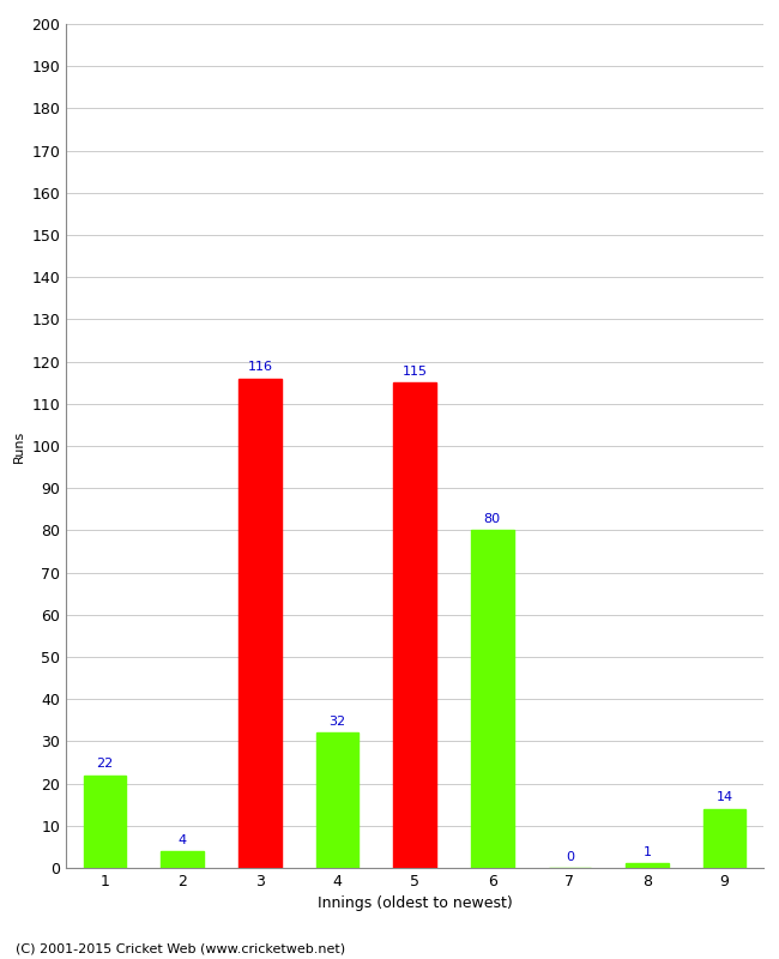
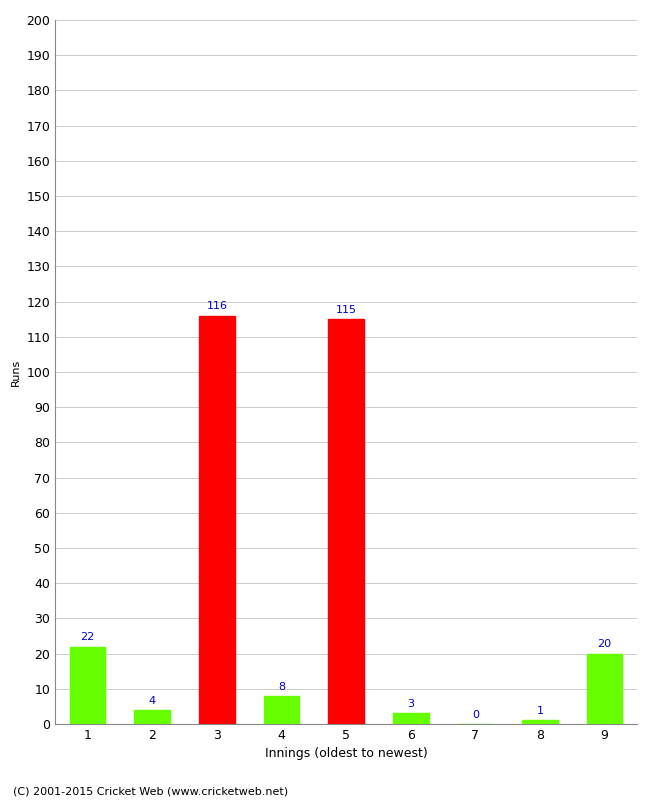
4: 32 -> 8
6: 80 -> 3
9: 14 -> 20
